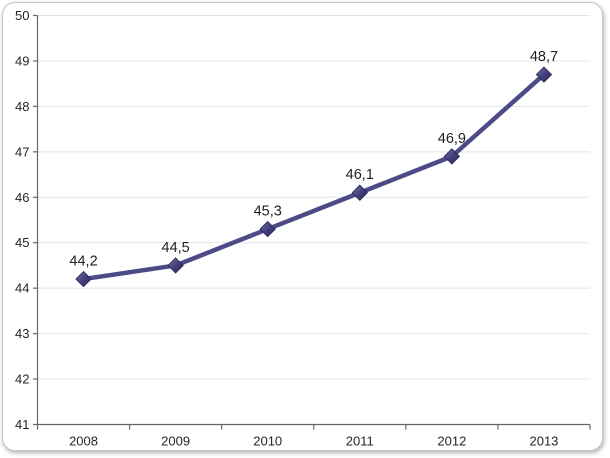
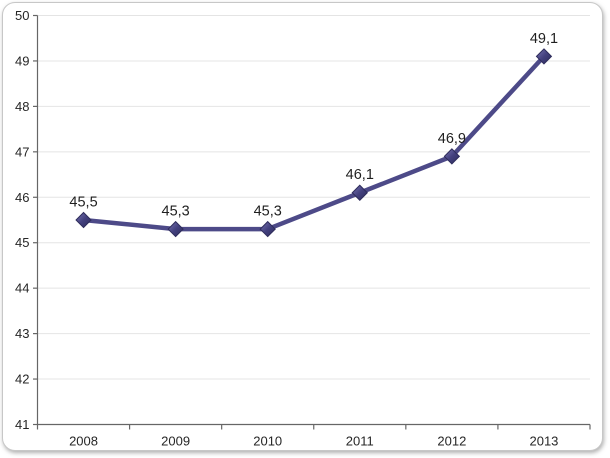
2008: 44,2 -> 45,5
2009: 44,5 -> 45,3
2013: 48,7 -> 49,1
